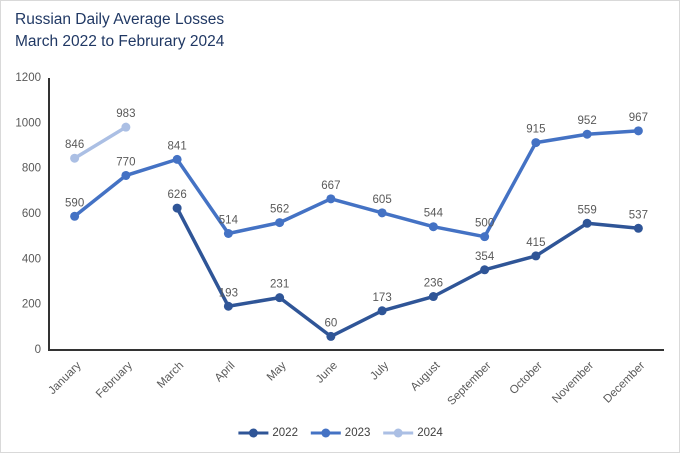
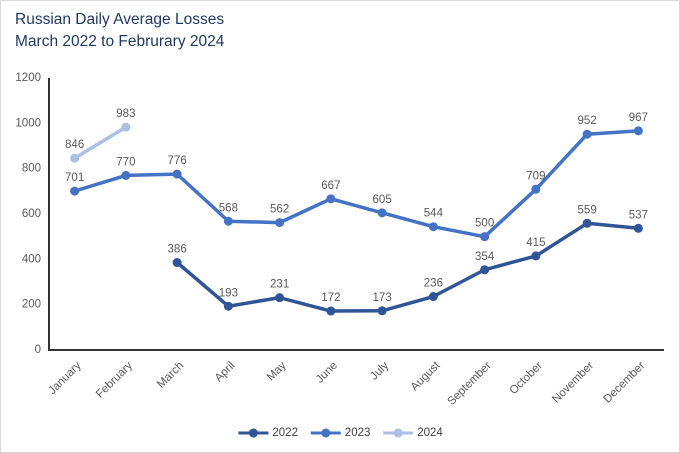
2023/January: 590 -> 701
2022/March: 626 -> 386
2023/March: 841 -> 776
2023/April: 514 -> 568
2022/June: 60 -> 172
2023/October: 915 -> 709
